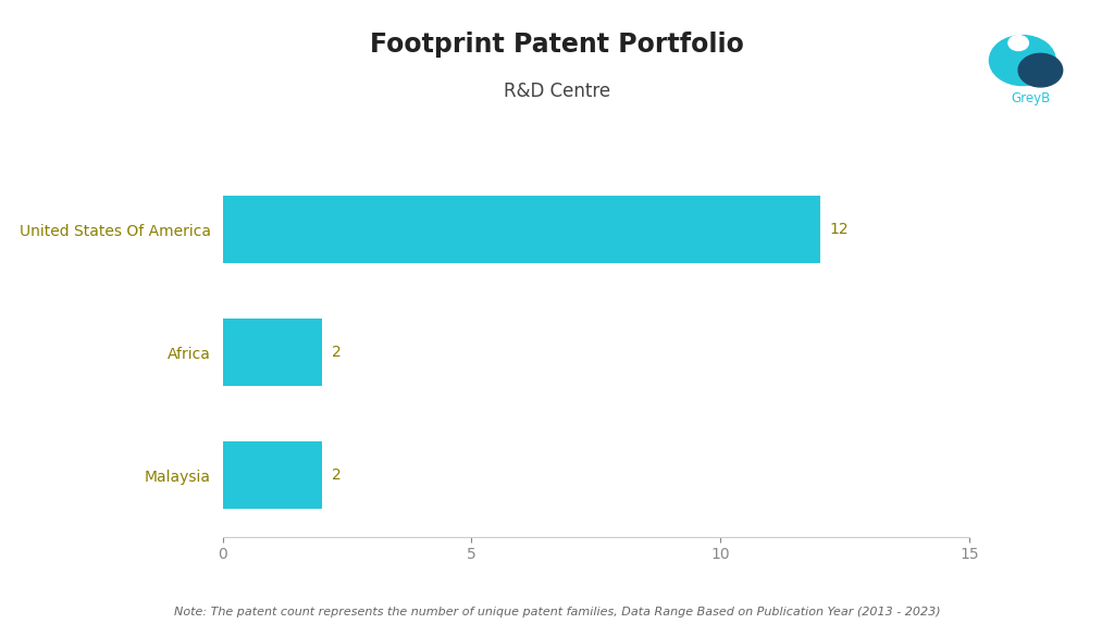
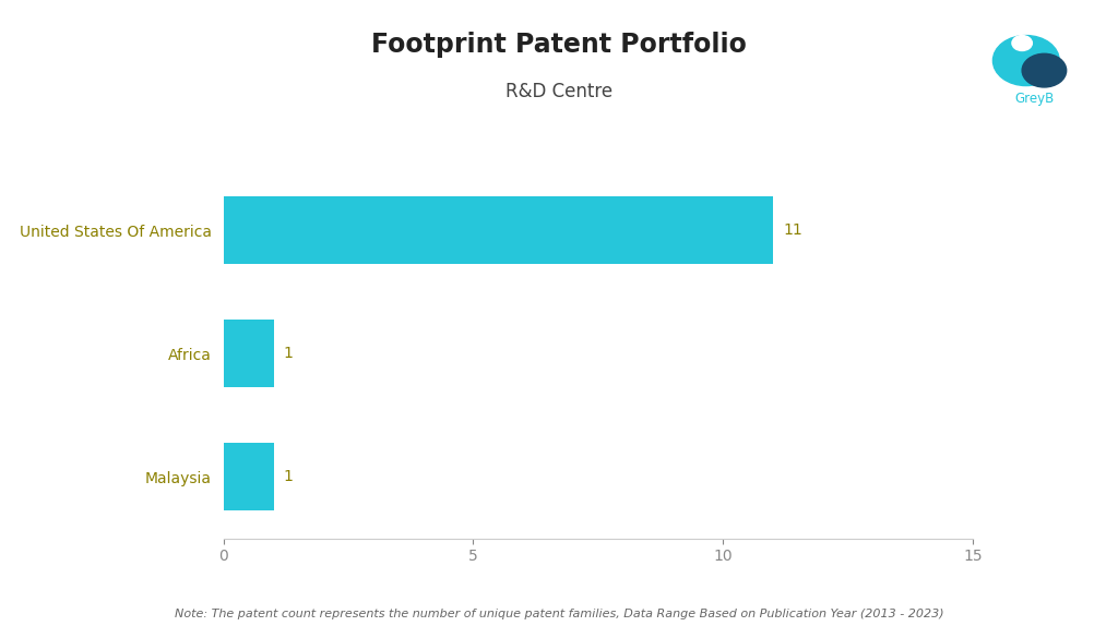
United States Of America: 12 -> 11
Africa: 2 -> 1
Malaysia: 2 -> 1
